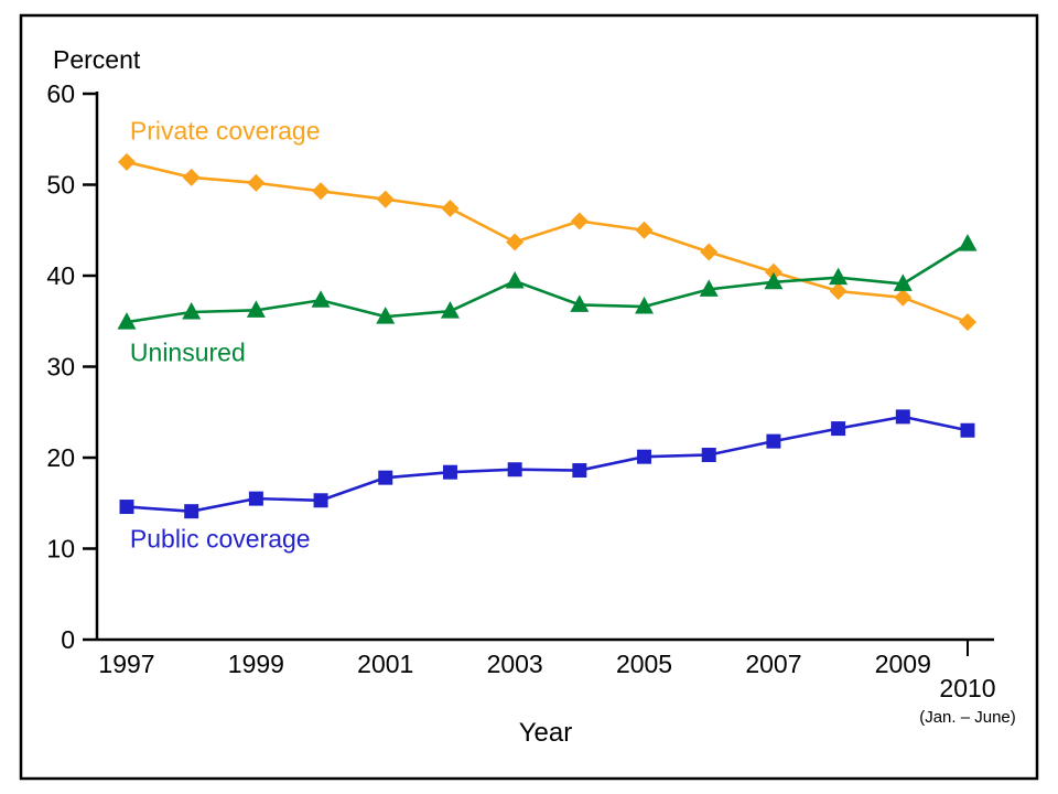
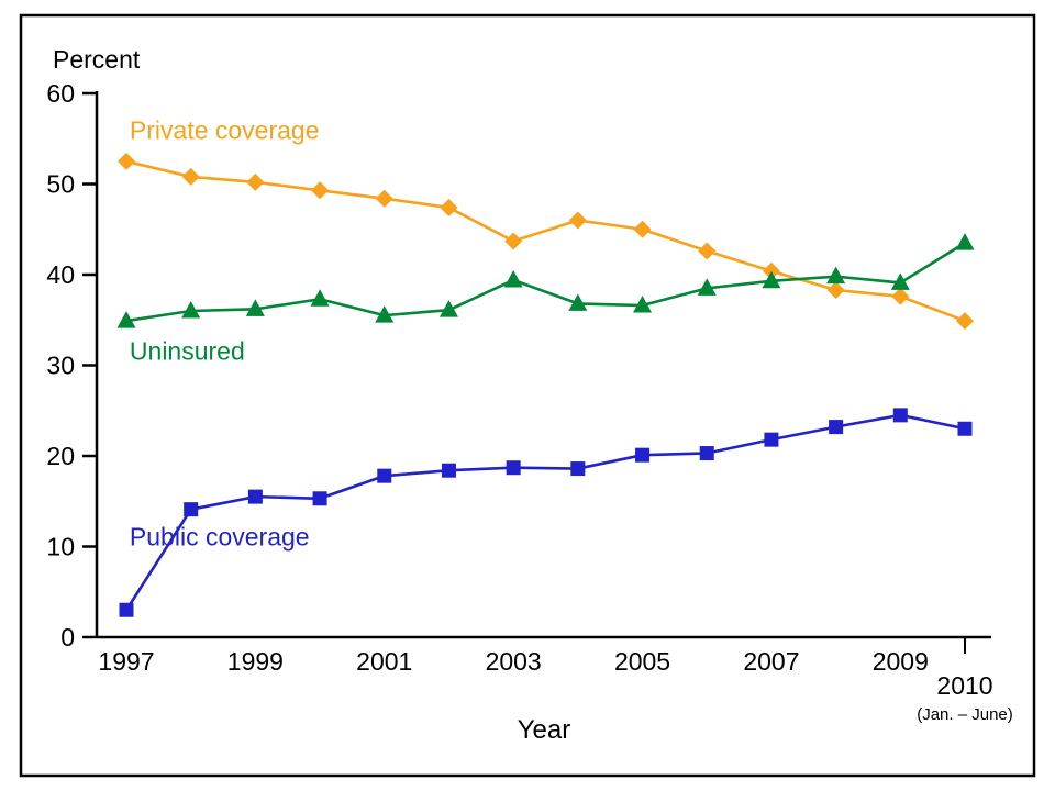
Public coverage/1997: 15 -> 3
